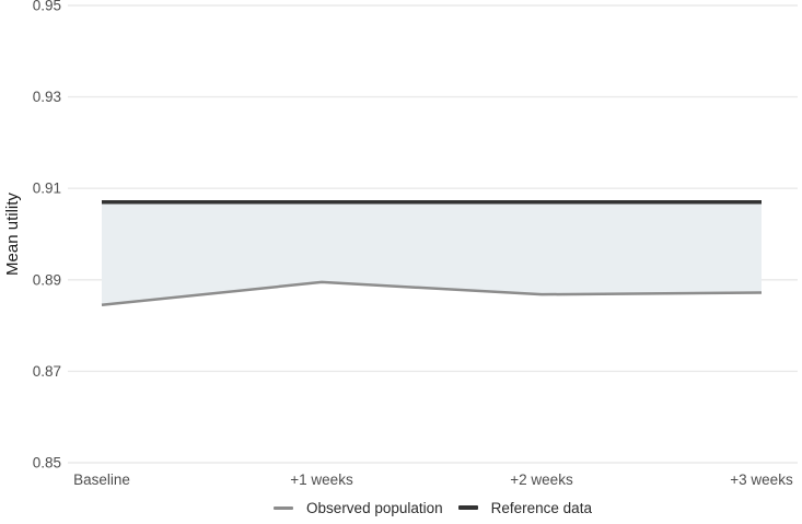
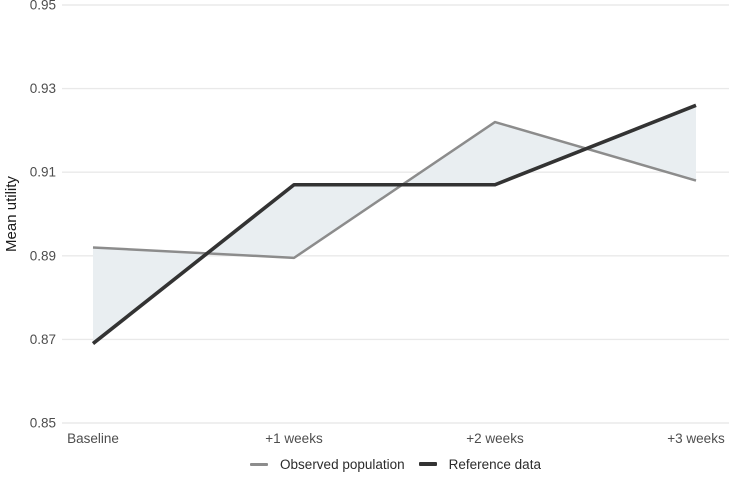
Observed population/Baseline: 0.884 -> 0.892
Reference data/Baseline: 0.907 -> 0.869
Observed population/+2 weeks: 0.887 -> 0.922
Observed population/+3 weeks: 0.887 -> 0.908
Reference data/+3 weeks: 0.907 -> 0.926
